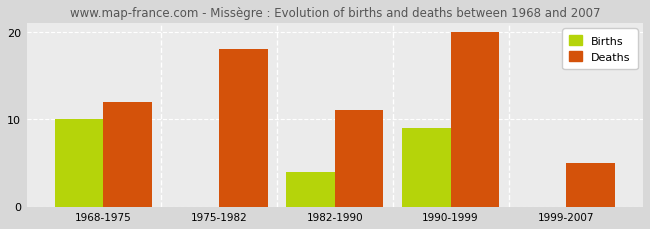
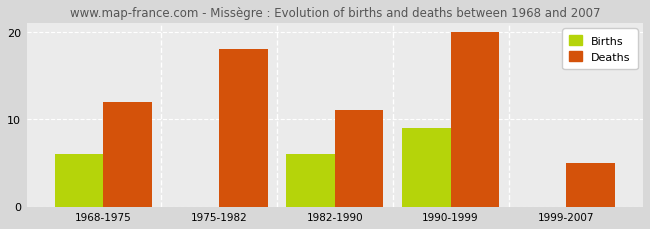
Births/1968-1975: 10 -> 6
Births/1982-1990: 4 -> 6
